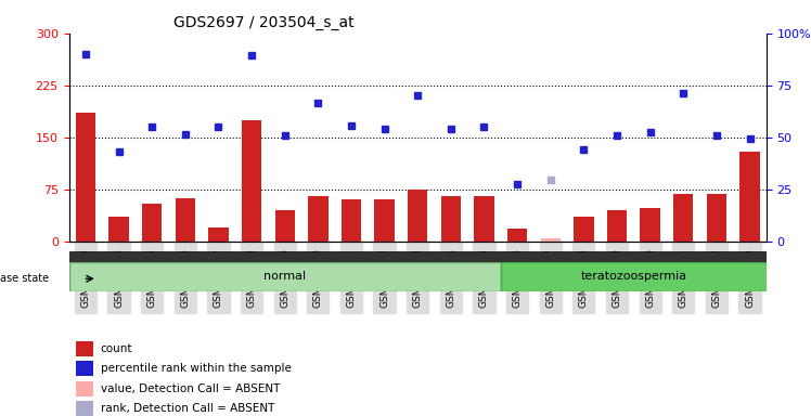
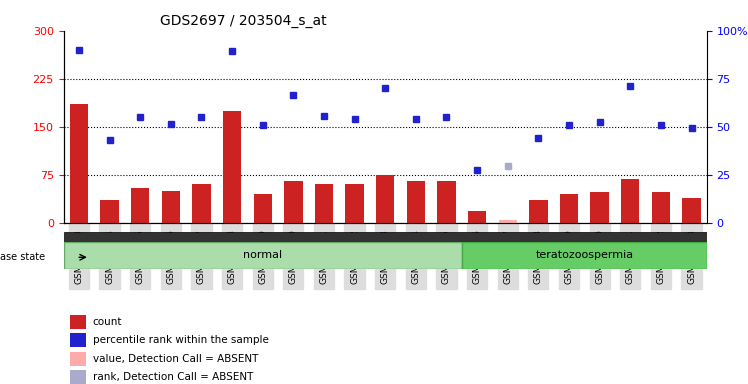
GSM158466: 62 -> 50
GSM158467: 20 -> 60
GSM158482: 68 -> 48
GSM158483: 130 -> 38
